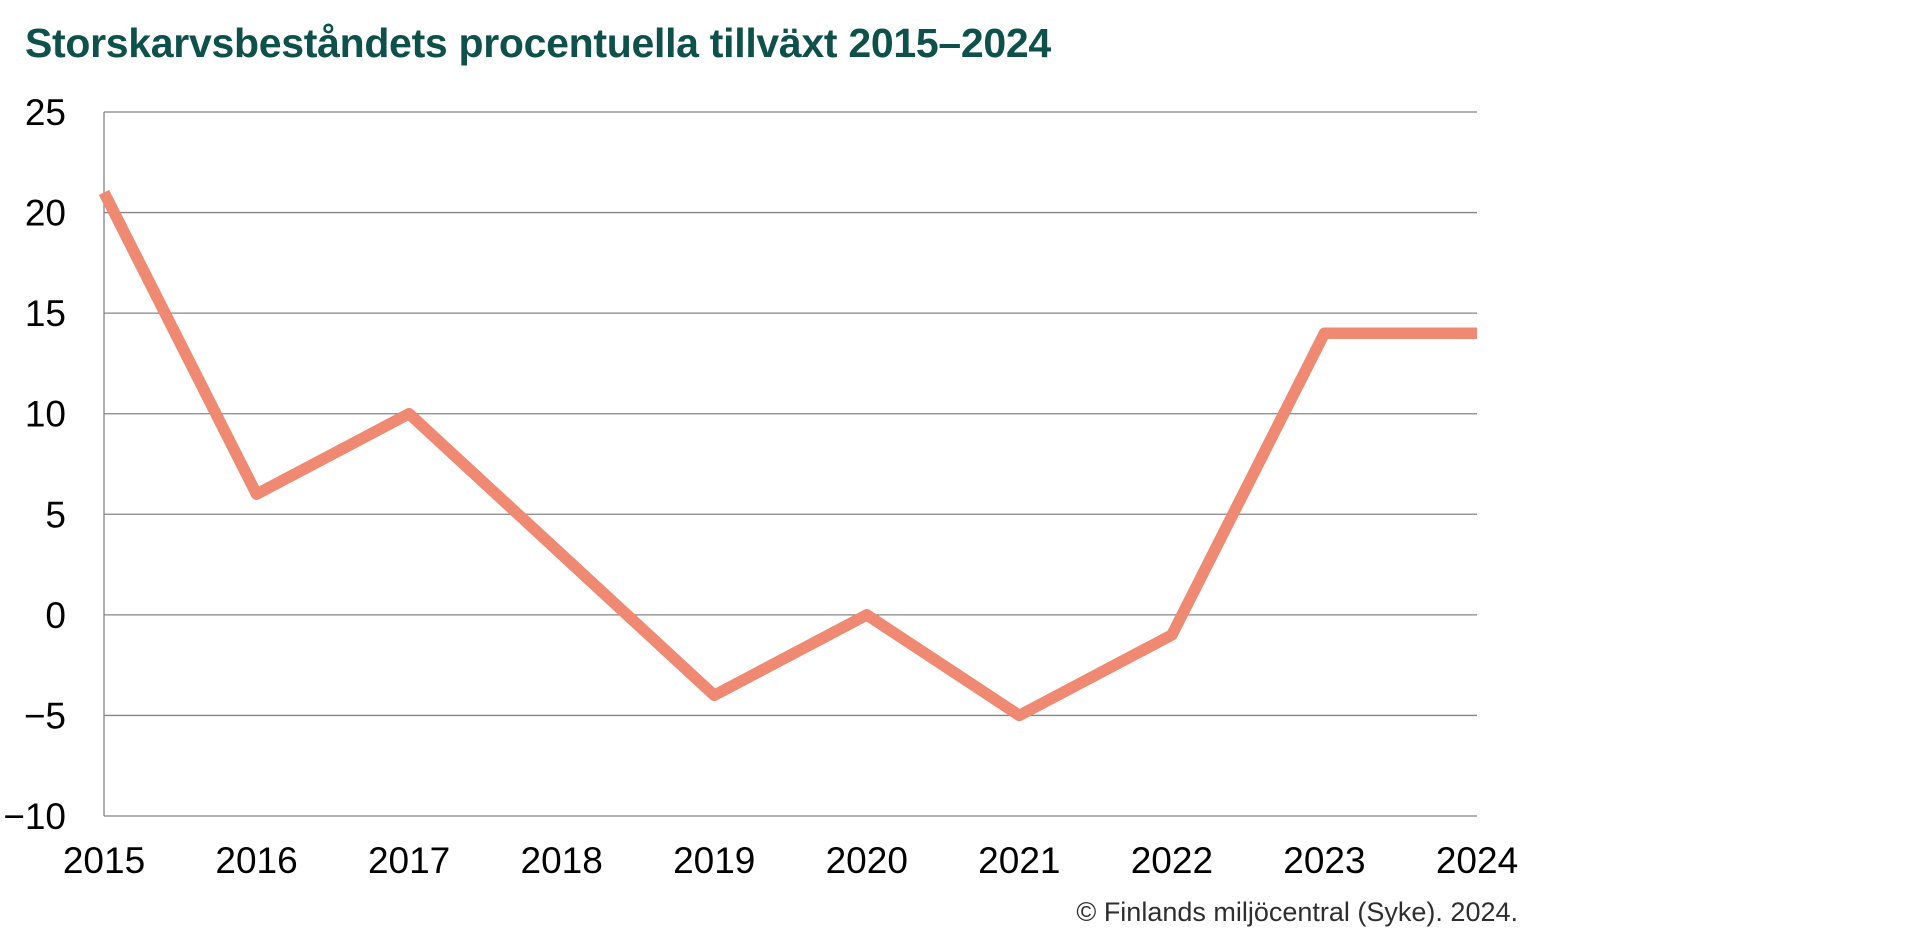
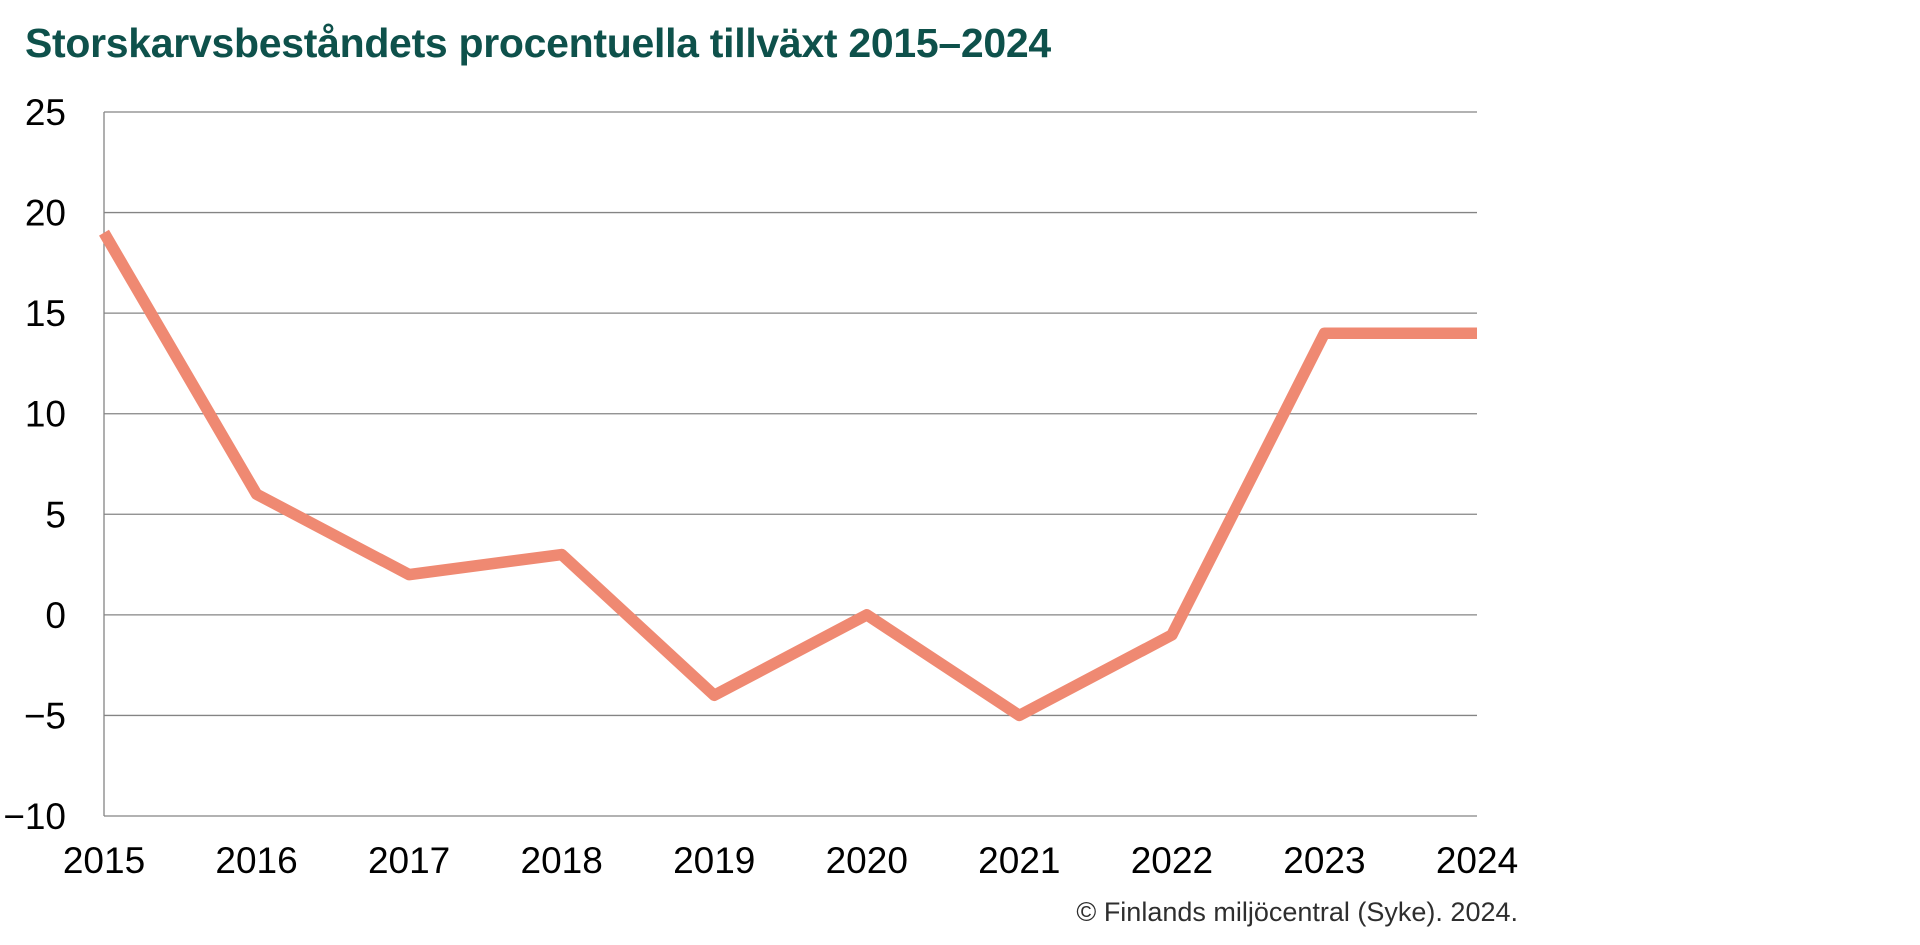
2015: 21 -> 19
2017: 10 -> 2
